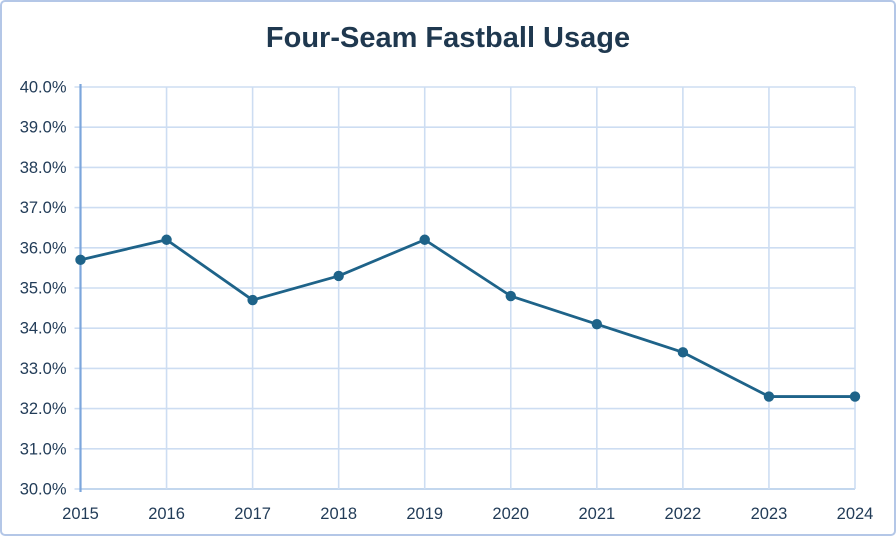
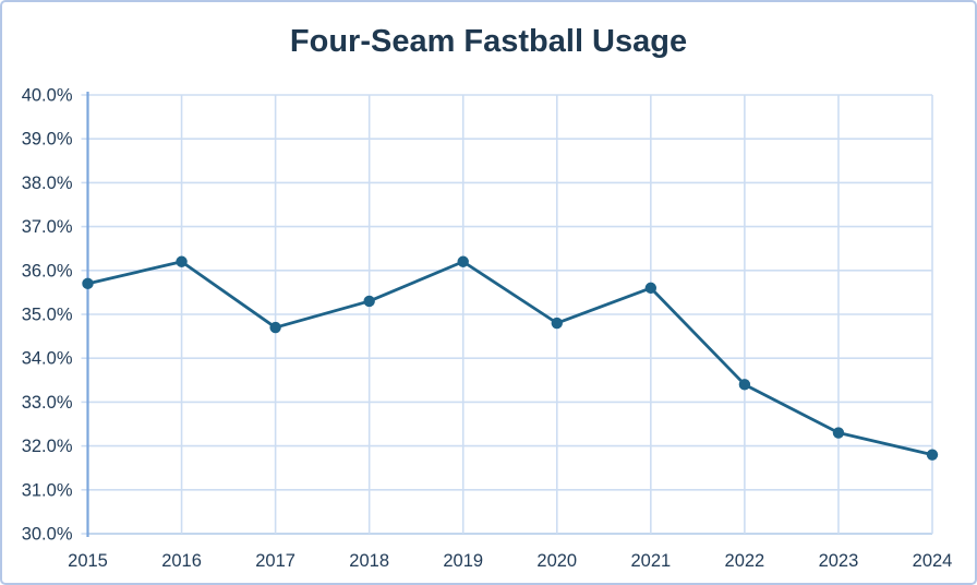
2021: 34.1% -> 35.6%
2024: 32.3% -> 31.8%
